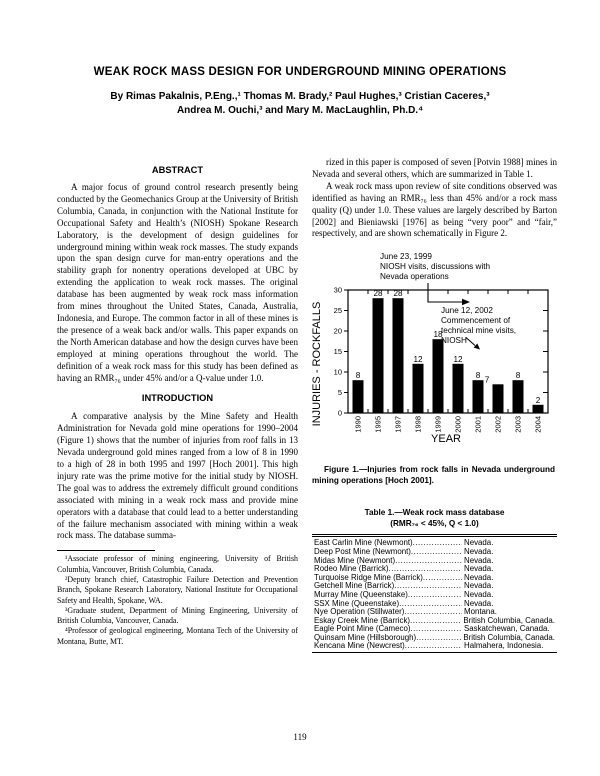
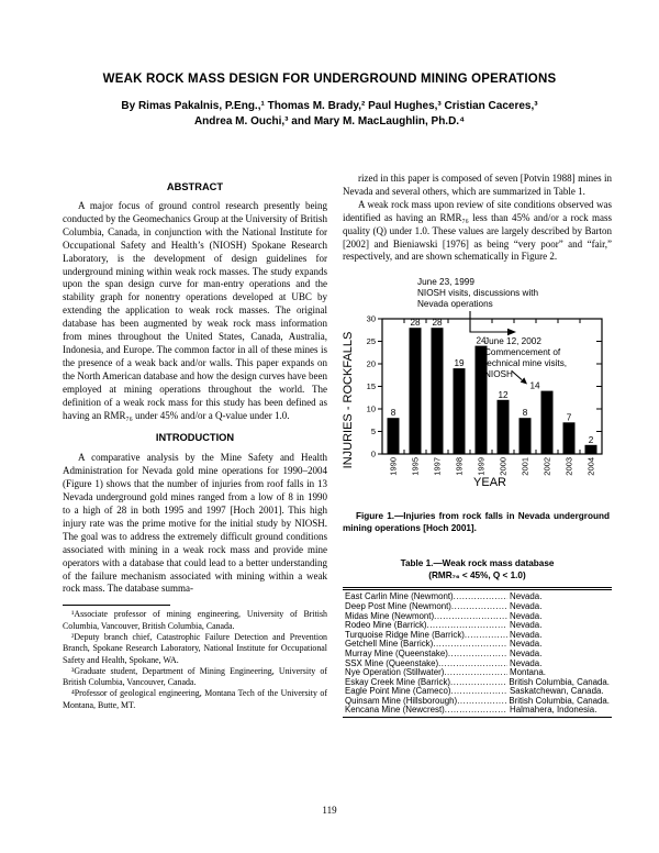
1998: 12 -> 19
1999: 18 -> 24
2002: 7 -> 14
2003: 8 -> 7
